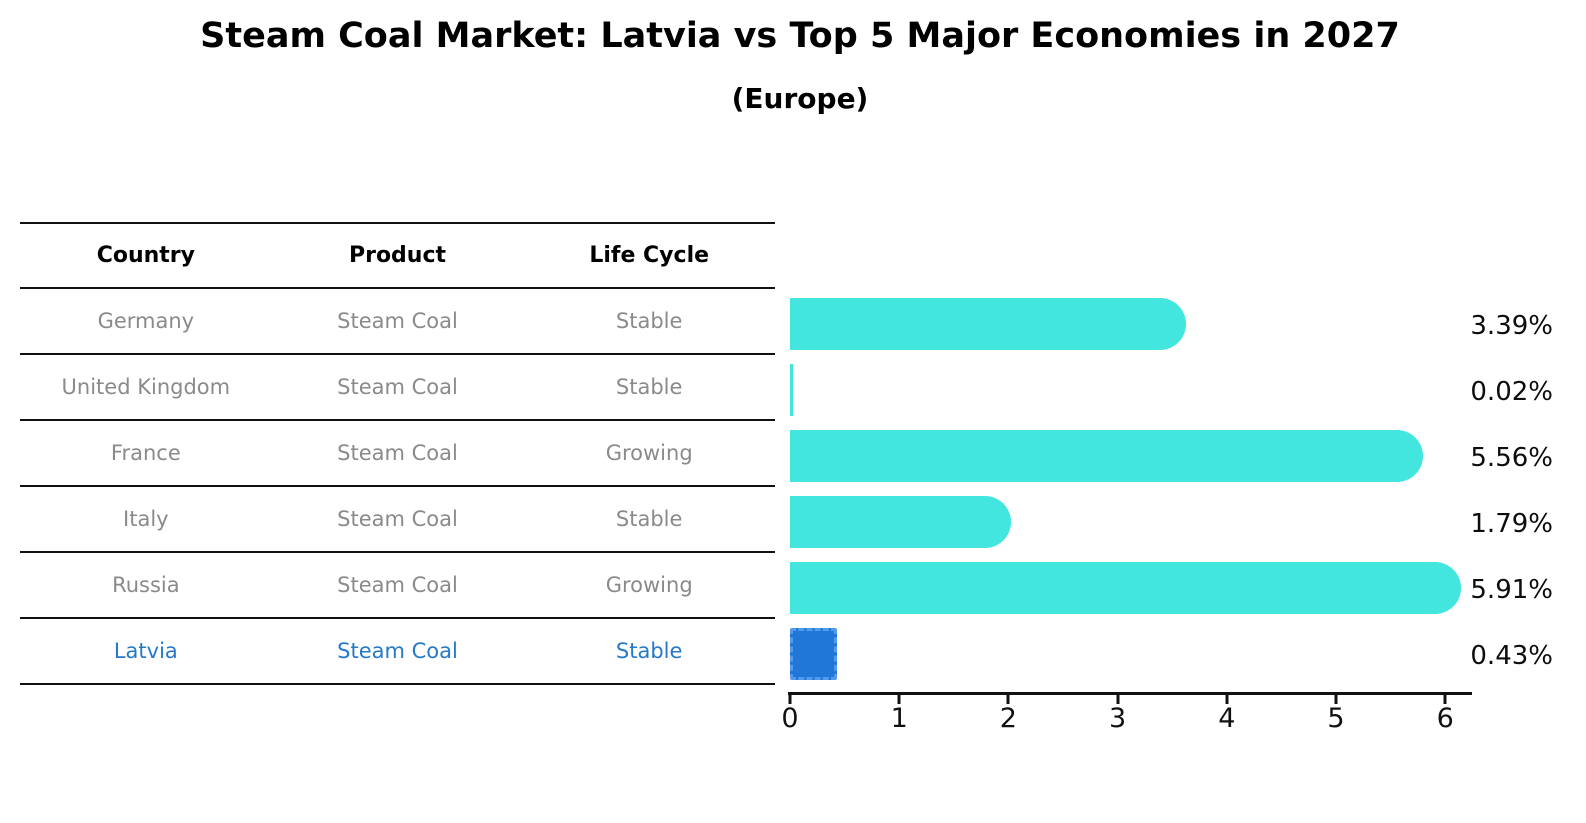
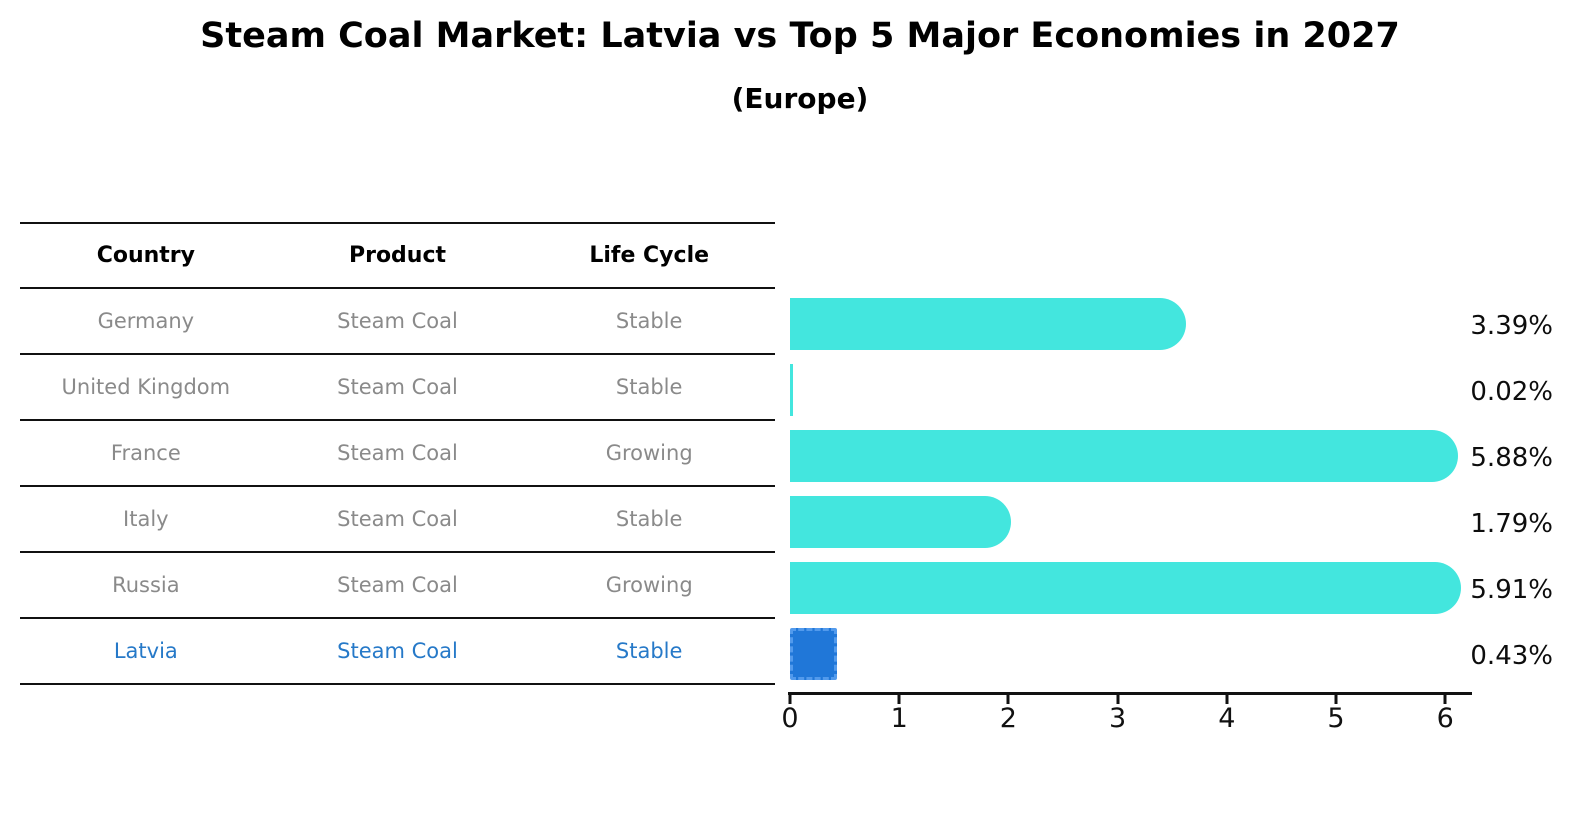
France: 5.56% -> 5.88%
